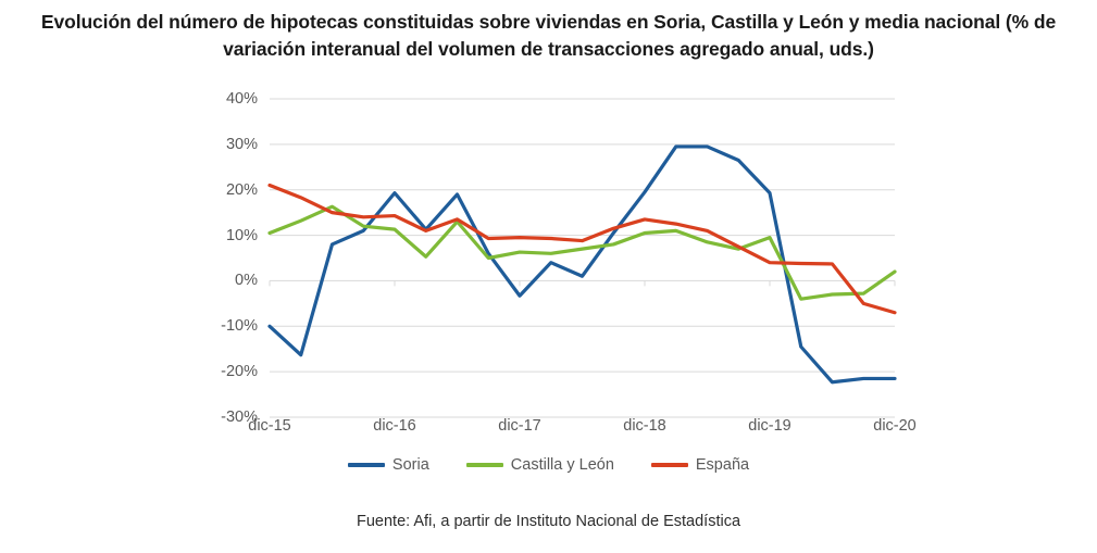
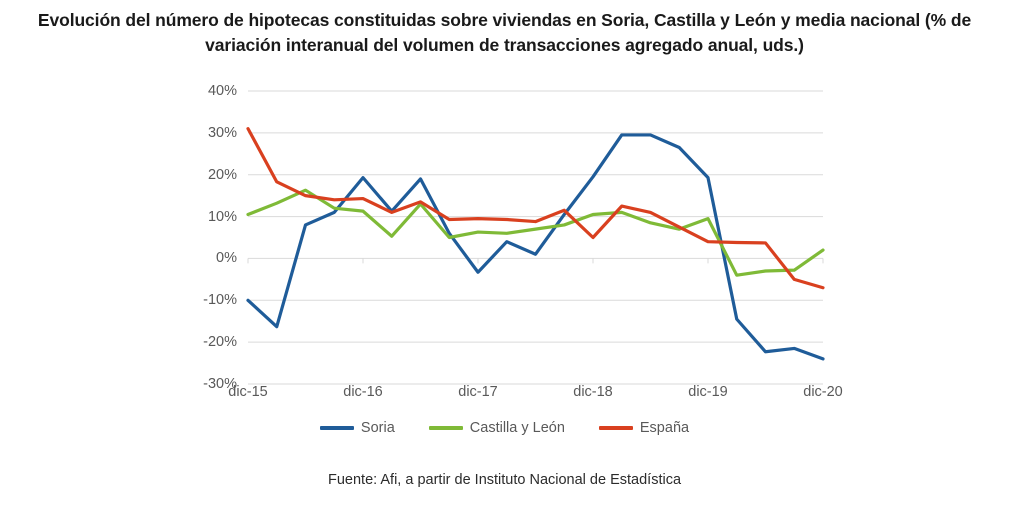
España/dic-15: 21% -> 31%
España/dic-18: 14% -> 5%
Soria/dic-20: -22% -> -24%
